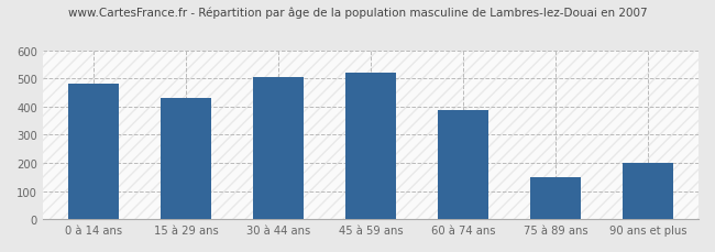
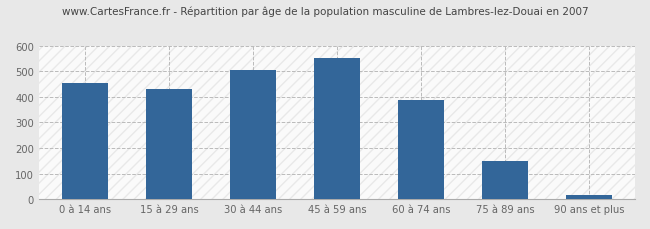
0 à 14 ans: 480 -> 452
45 à 59 ans: 520 -> 553
90 ans et plus: 200 -> 15
